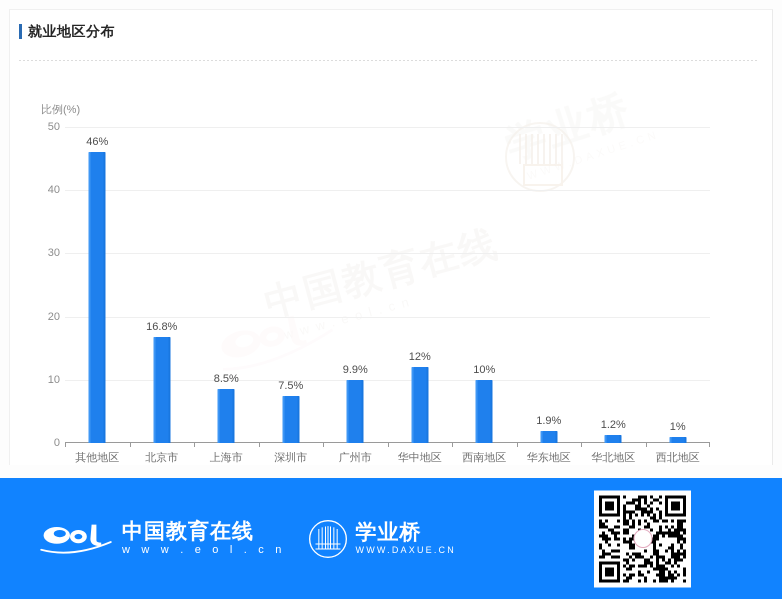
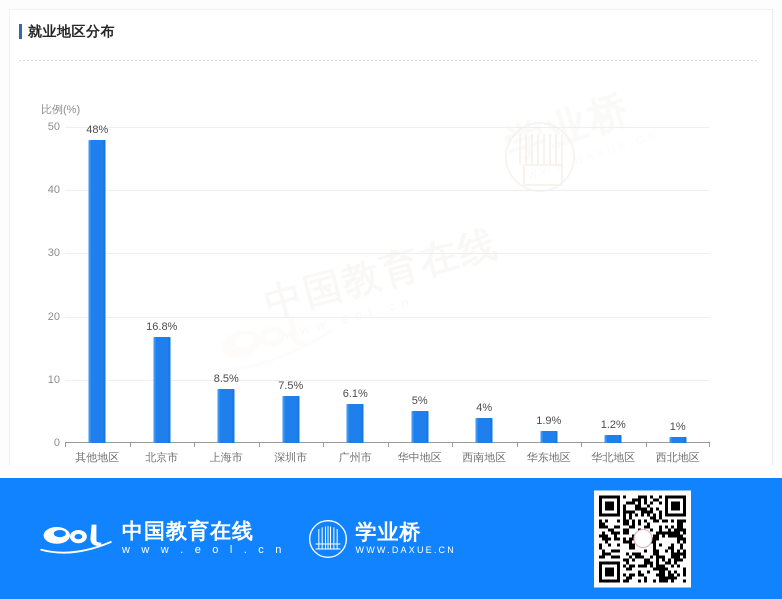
其他地区: 46% -> 48%
广州市: 9.9% -> 6.1%
华中地区: 12% -> 5%
西南地区: 10% -> 4%
